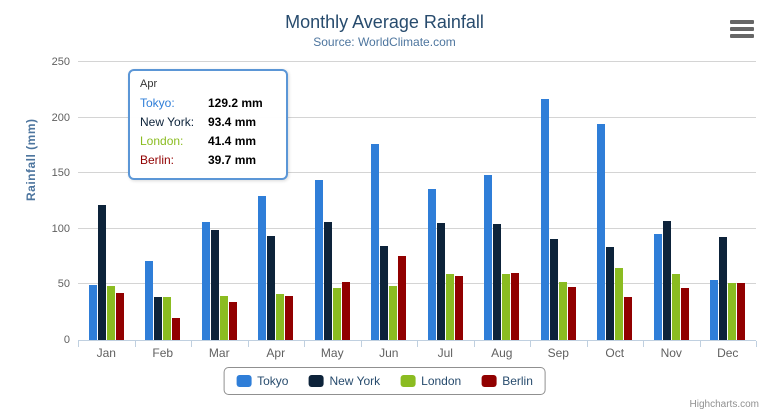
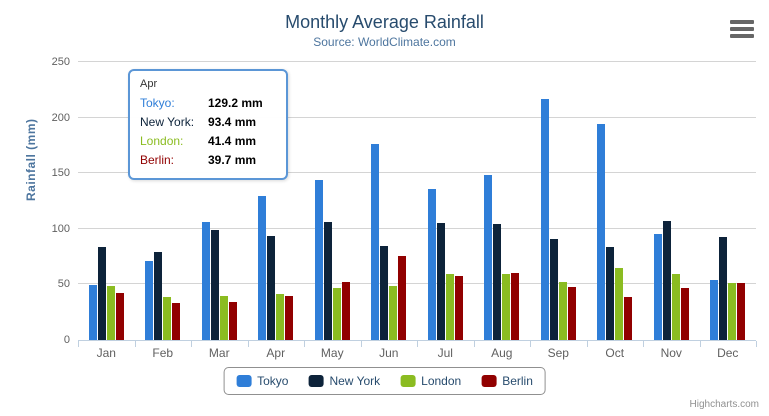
New York/Jan: 121 -> 84
New York/Feb: 39 -> 79
Berlin/Feb: 20 -> 33
